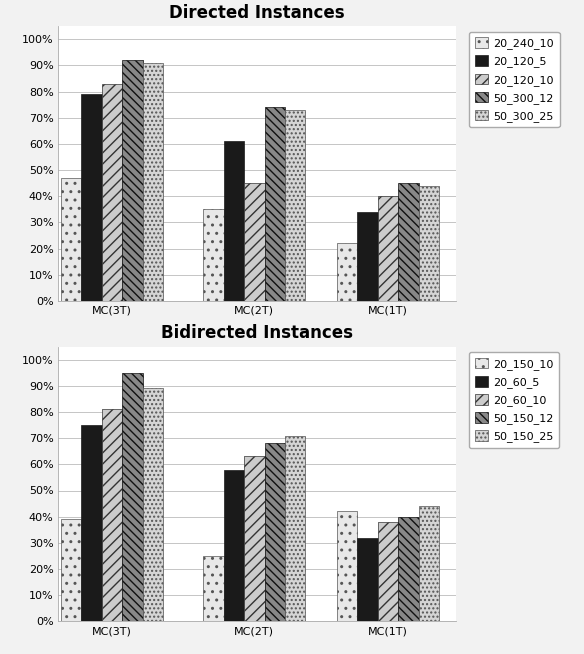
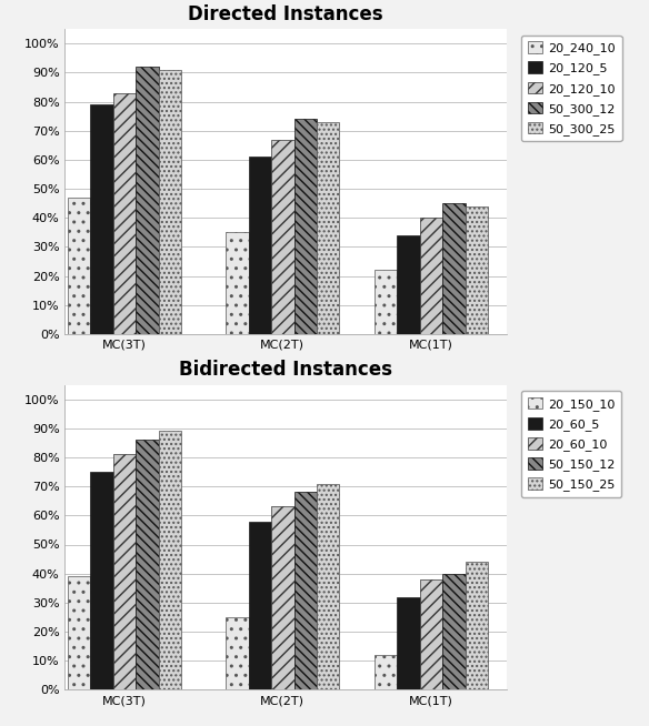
Directed Instances/20_120_10/MC(2T): 45% -> 67%
Bidirected Instances/50_150_12/MC(3T): 95% -> 86%
Bidirected Instances/20_150_10/MC(1T): 42% -> 12%
